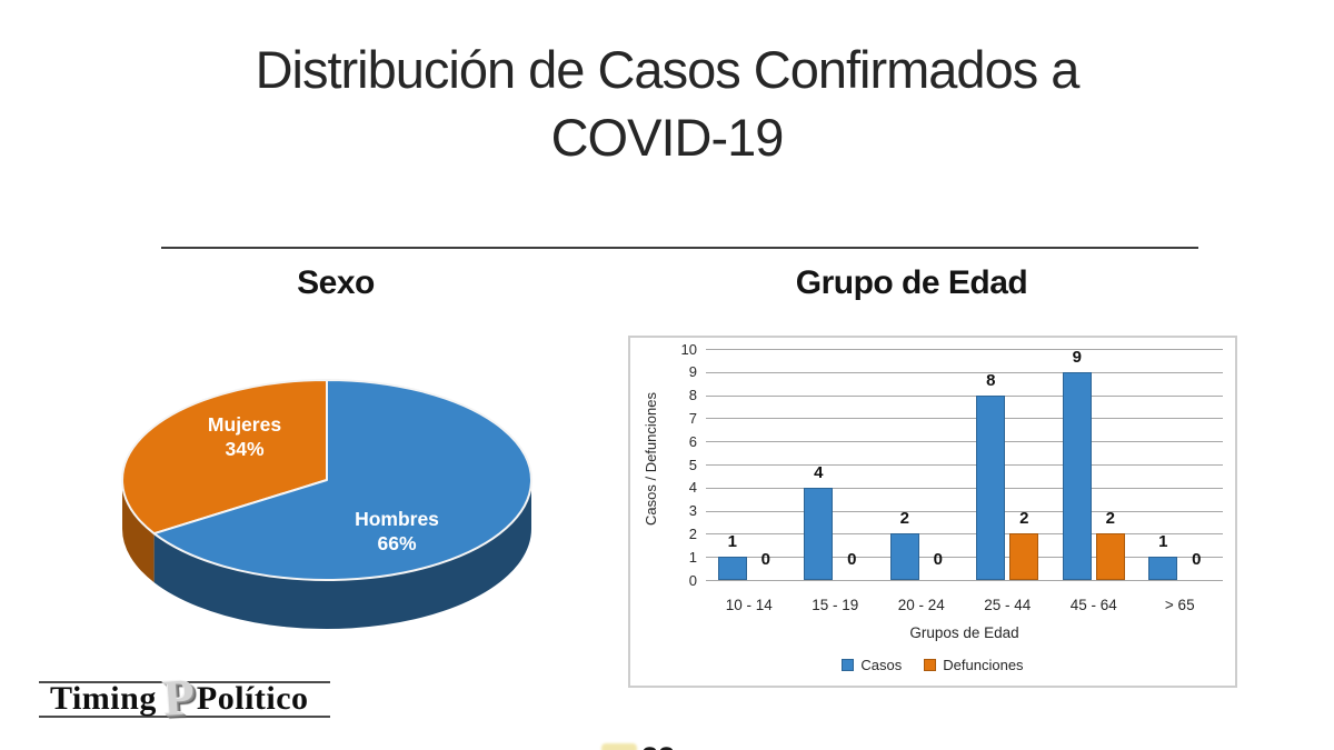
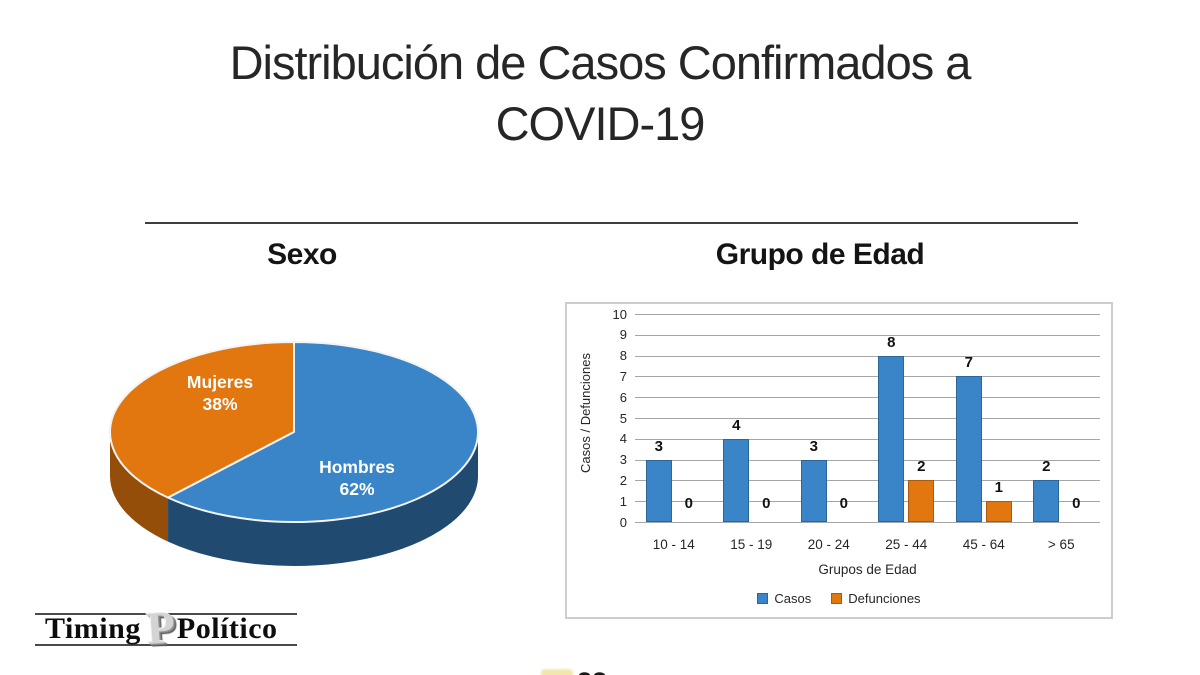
Sexo/Hombres: 66% -> 62%
Sexo/Mujeres: 34% -> 38%
Grupo de Edad/Casos/10 - 14: 1 -> 3
Grupo de Edad/Casos/20 - 24: 2 -> 3
Grupo de Edad/Casos/45 - 64: 9 -> 7
Grupo de Edad/Defunciones/45 - 64: 2 -> 1
Grupo de Edad/Casos/> 65: 1 -> 2
